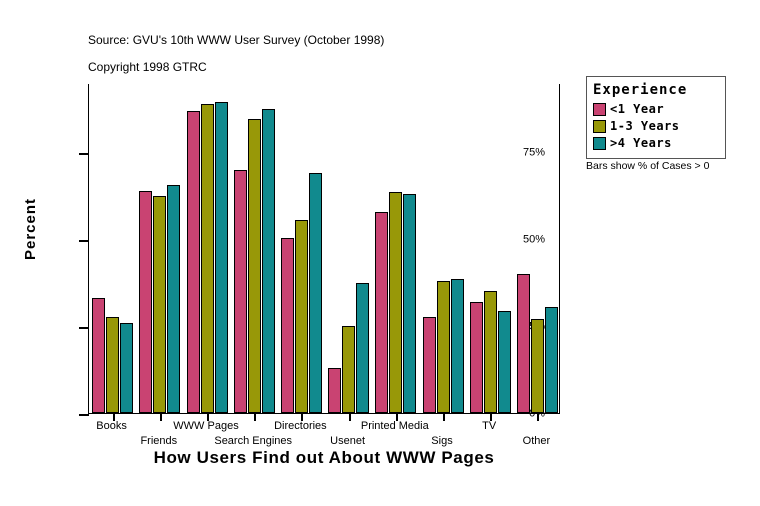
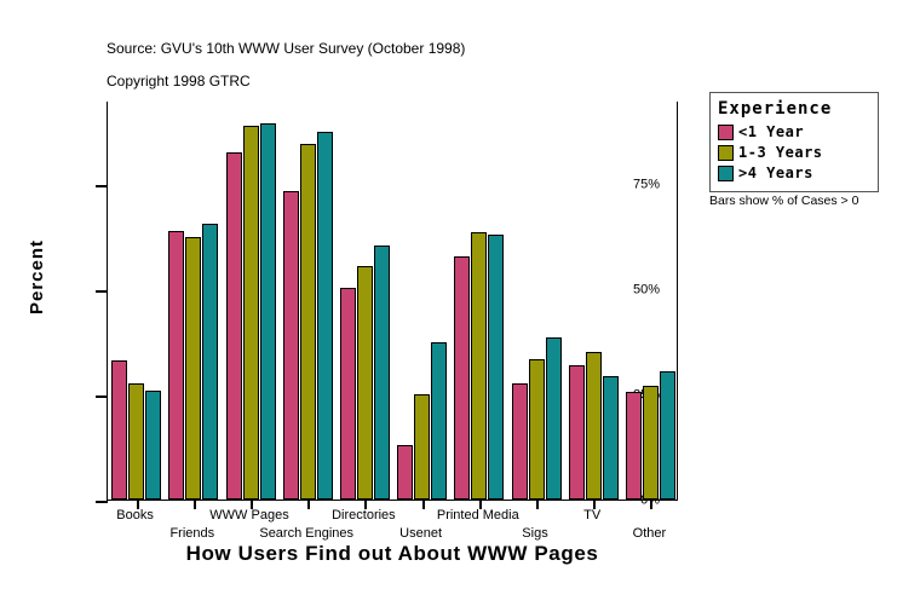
<1 Year/WWW Pages: 87% -> 82%
<1 Year/Search Engines: 70% -> 74%
>4 Years/Directories: 69% -> 60%
1-3 Years/Sigs: 38% -> 34%
<1 Year/Other: 40% -> 26%
